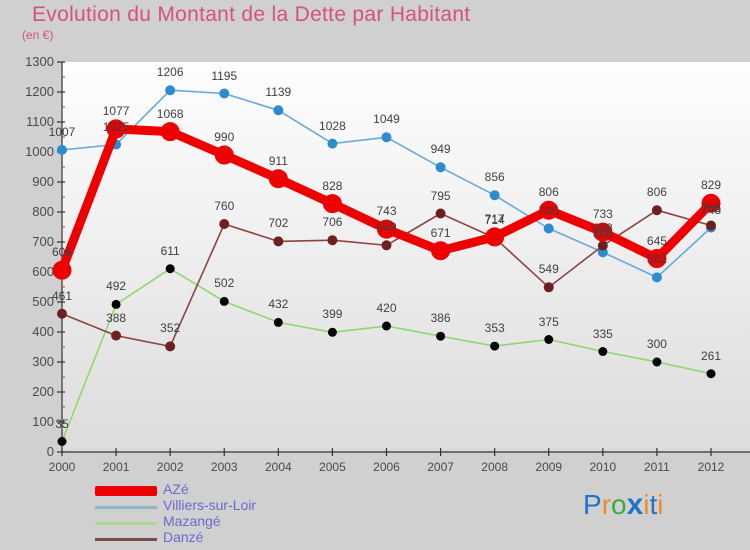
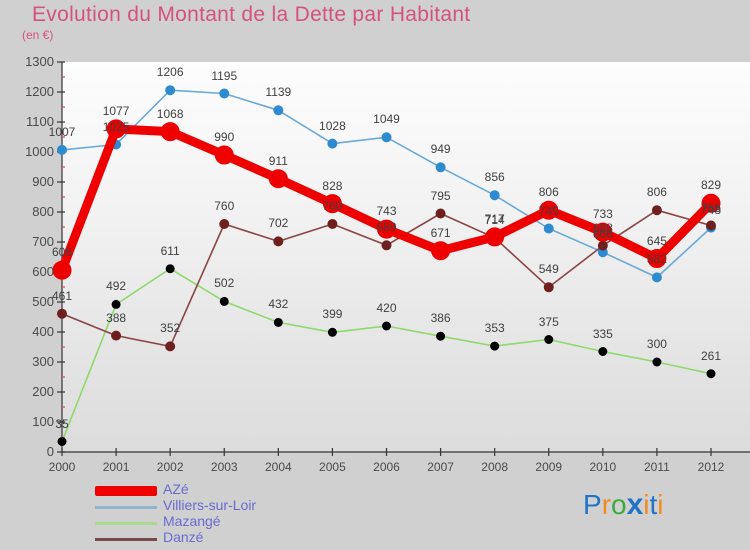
Danzé/2005: 706 -> 760
